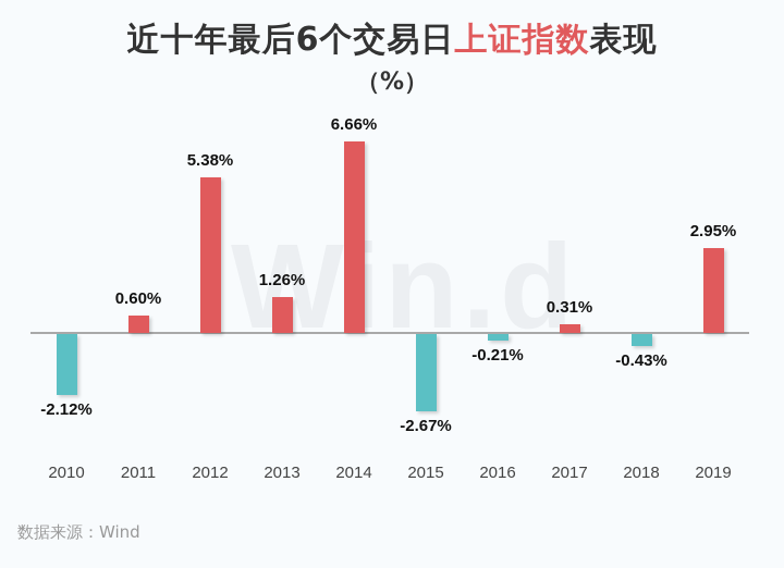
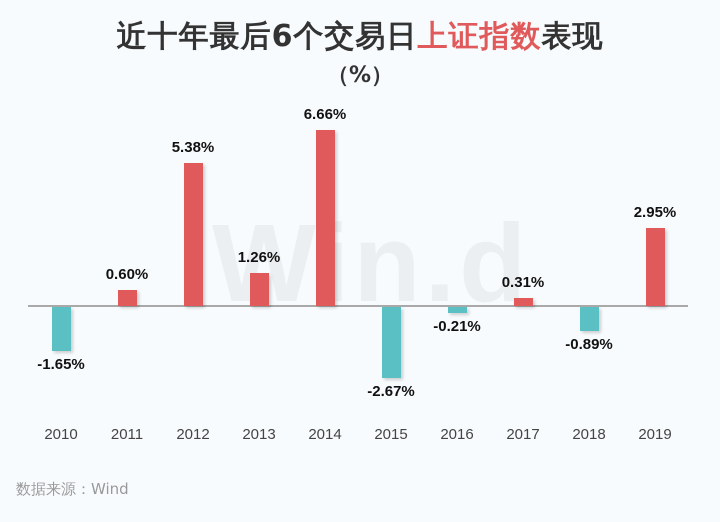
2010: -2.12% -> -1.65%
2018: -0.43% -> -0.89%
